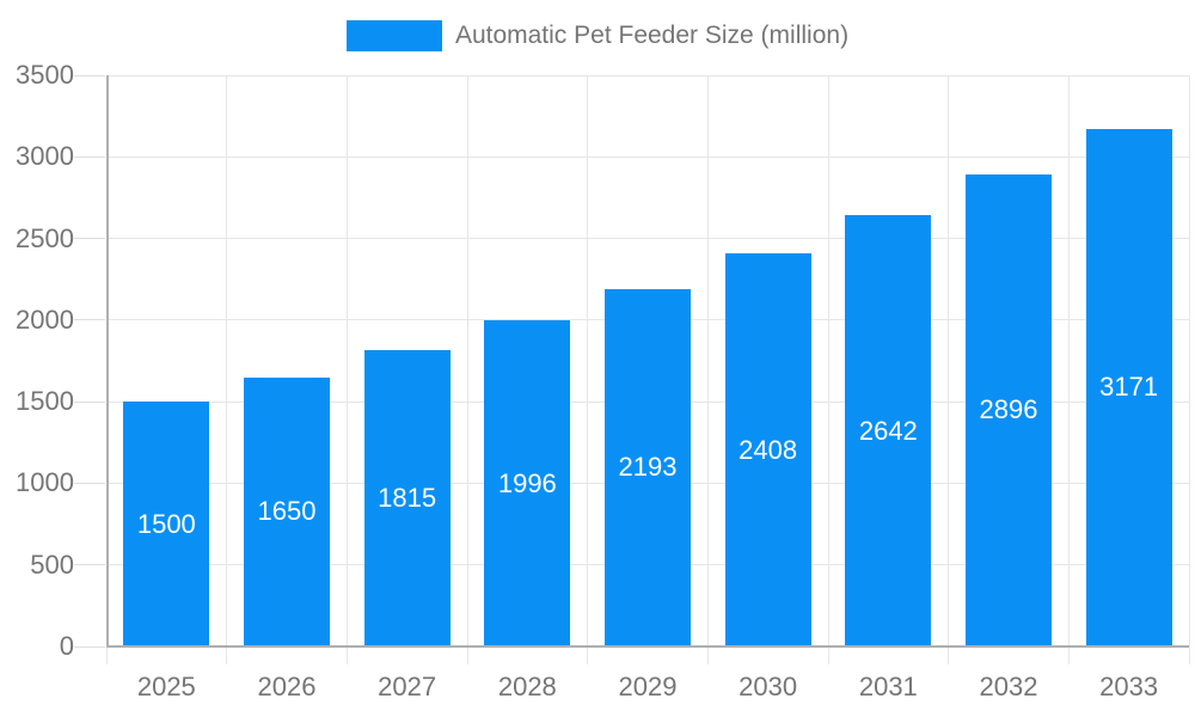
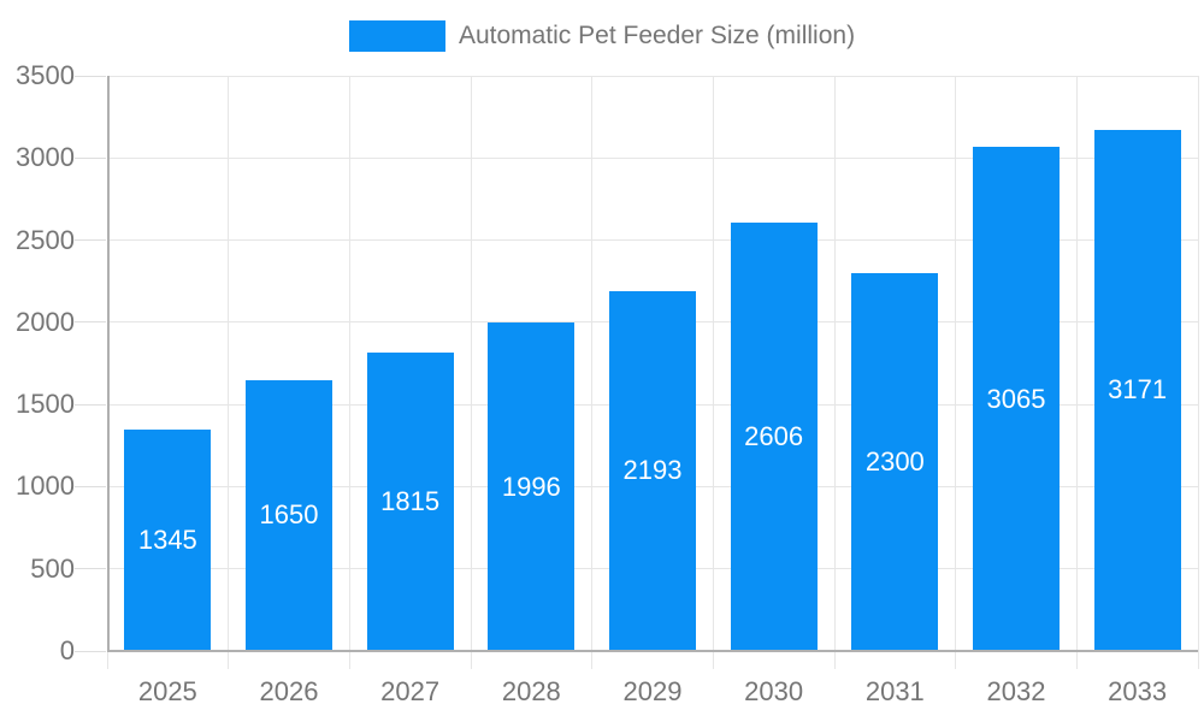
2025: 1500 -> 1345
2030: 2408 -> 2606
2031: 2642 -> 2300
2032: 2896 -> 3065
